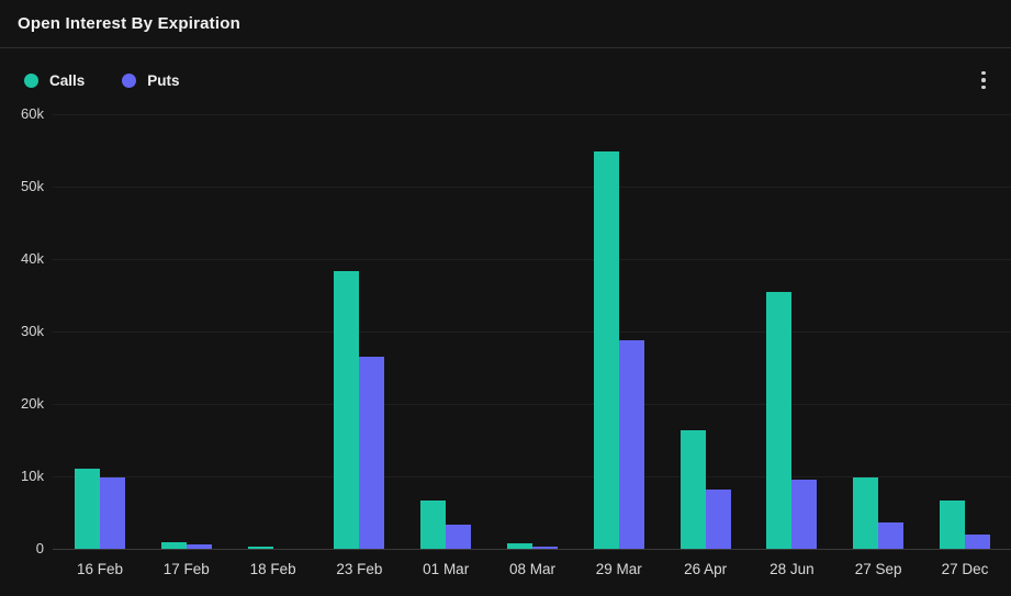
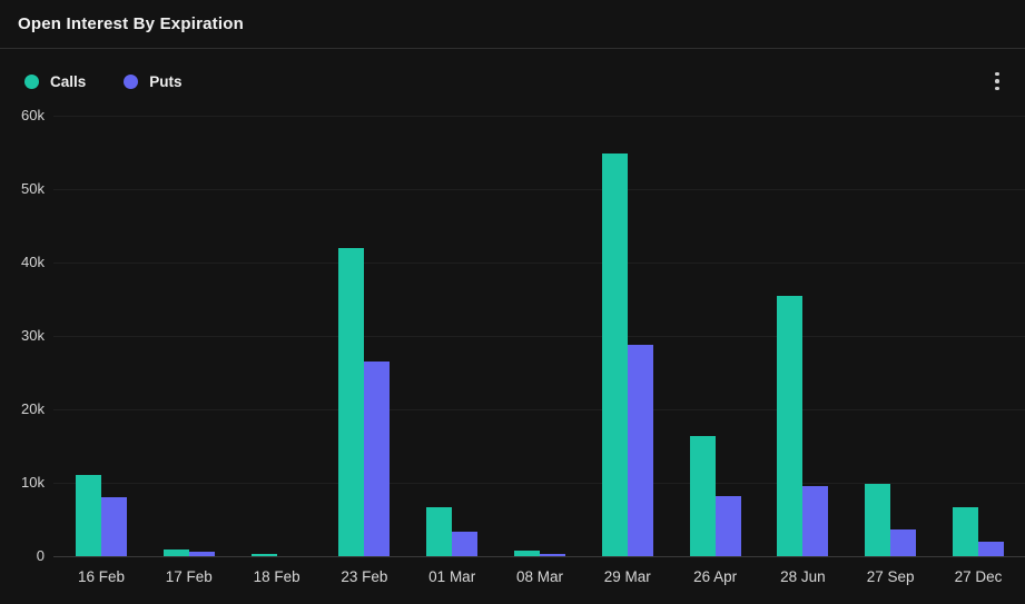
Puts/16 Feb: 10k -> 8k
Calls/23 Feb: 38k -> 42k
